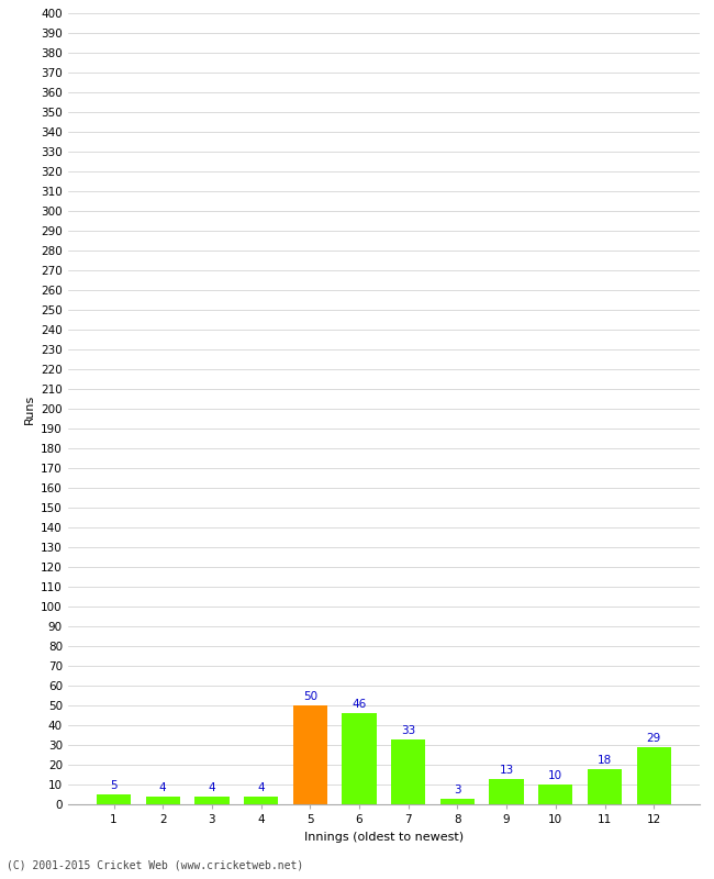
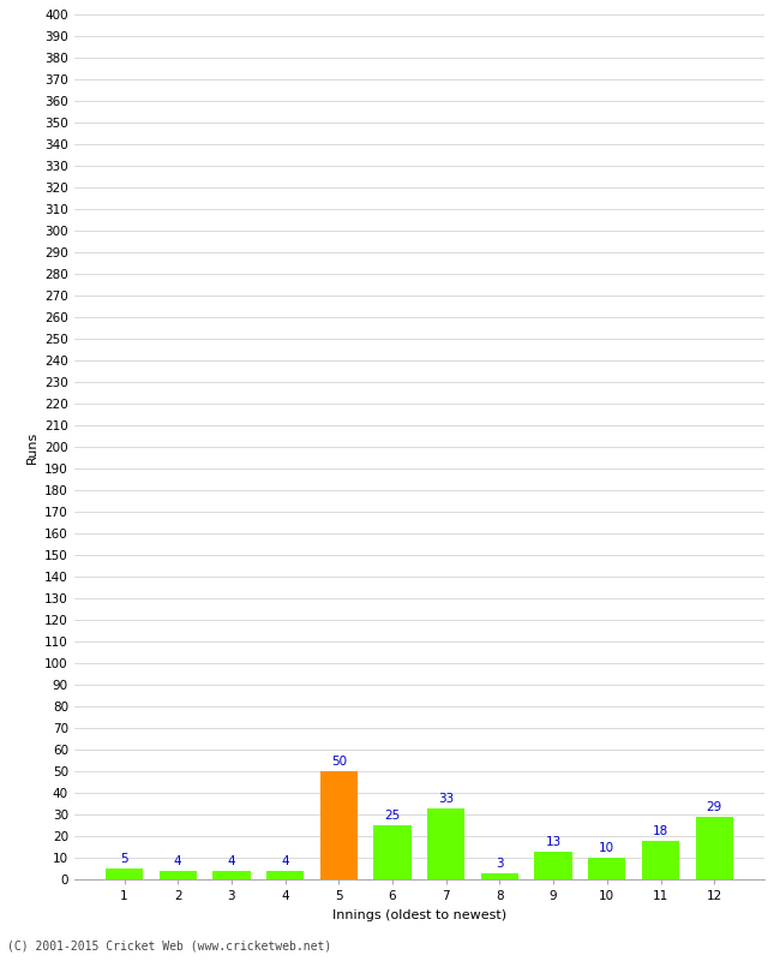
6: 46 -> 25
